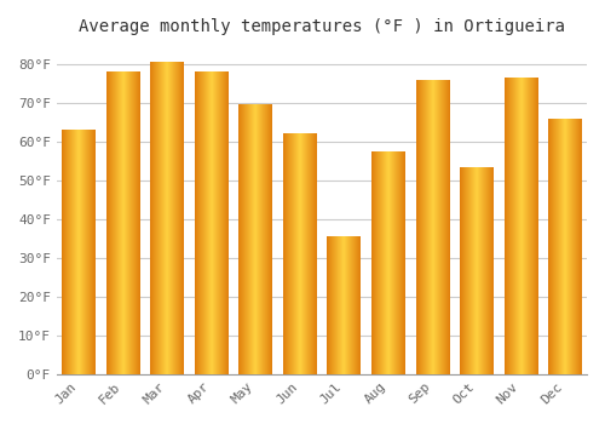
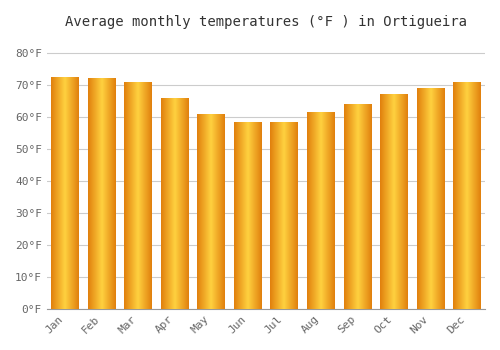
Jan: 63.0°F -> 72.5°F
Feb: 78.0°F -> 72.0°F
Mar: 80.5°F -> 71.0°F
Apr: 78.0°F -> 66.0°F
May: 69.5°F -> 61.0°F
Jun: 62.0°F -> 58.5°F
Jul: 35.5°F -> 58.5°F
Aug: 57.5°F -> 61.5°F
Sep: 76.0°F -> 64.0°F
Oct: 53.5°F -> 67.0°F
Nov: 76.5°F -> 69.0°F
Dec: 66.0°F -> 71.0°F
